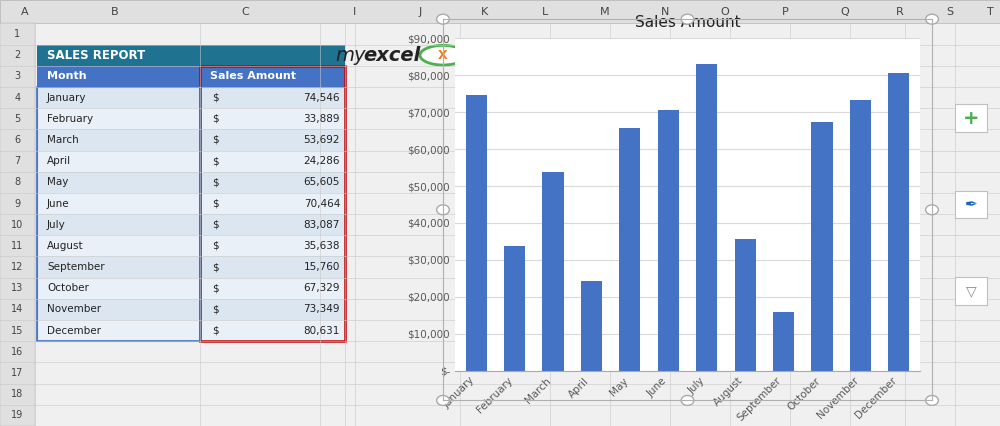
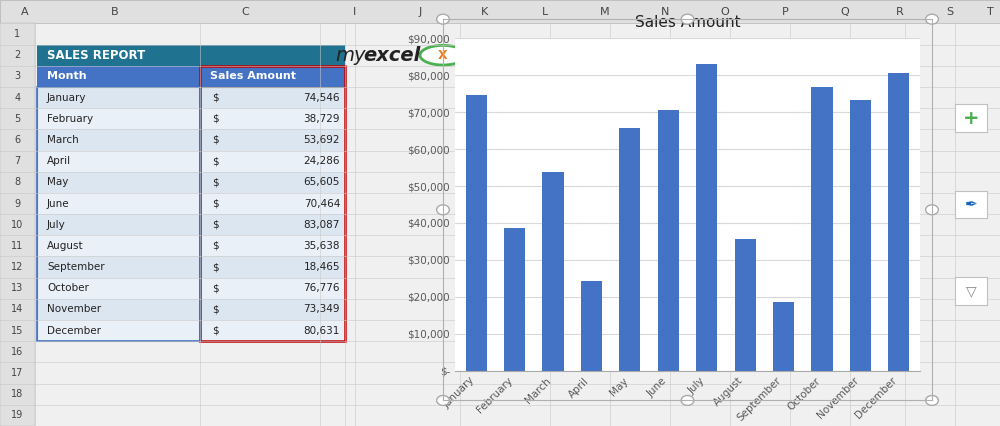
February: 33,889 -> 38,729
September: 15,760 -> 18,465
October: 67,329 -> 76,776
